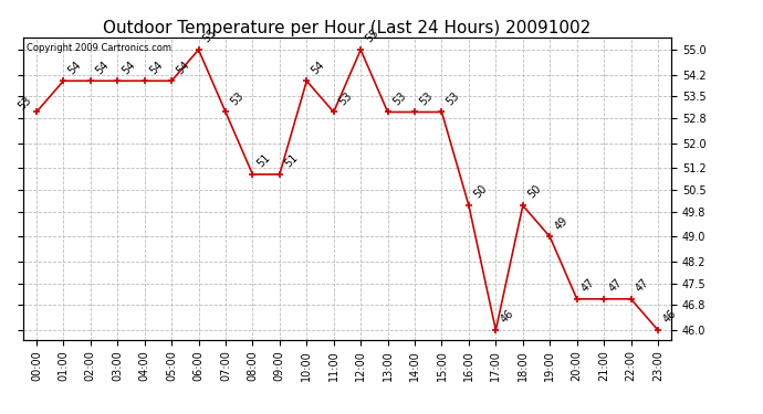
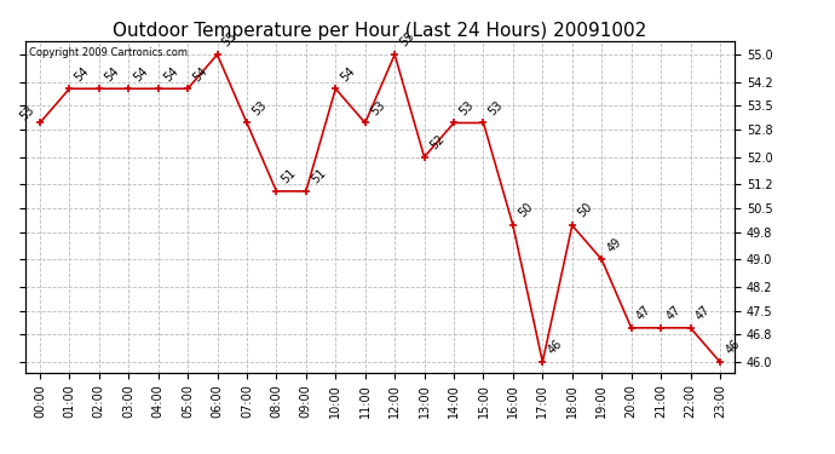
13:00: 53 -> 52
